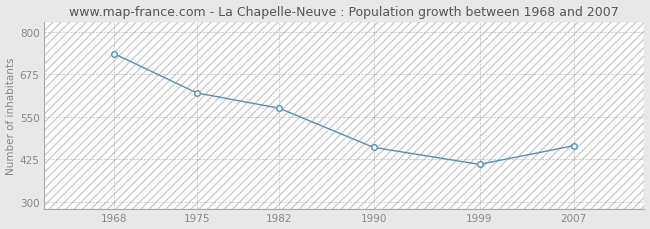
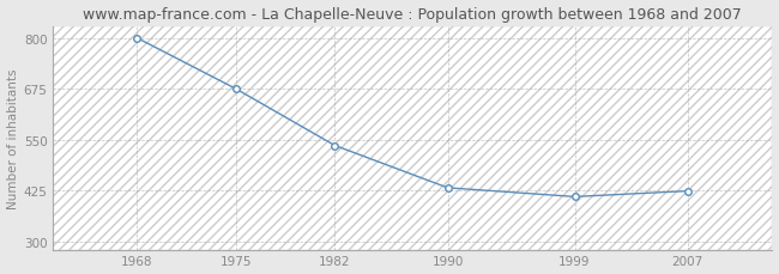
1968: 735 -> 800
1975: 620 -> 675
1982: 575 -> 536
1990: 460 -> 432
2007: 465 -> 424
